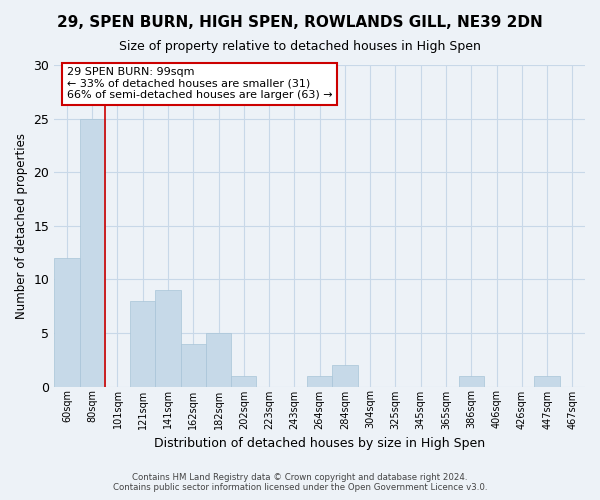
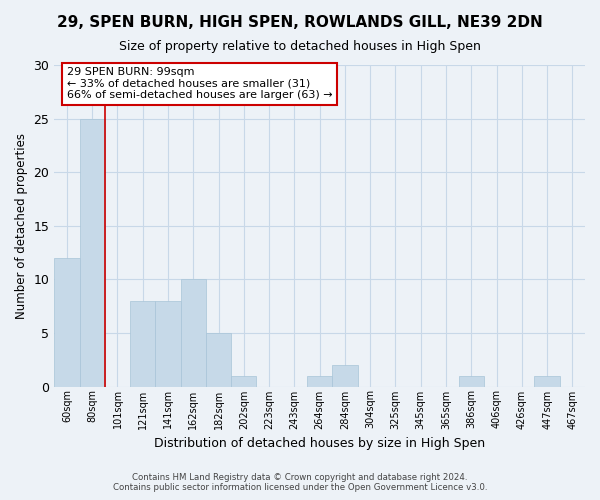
141sqm: 9 -> 8
162sqm: 4 -> 10
